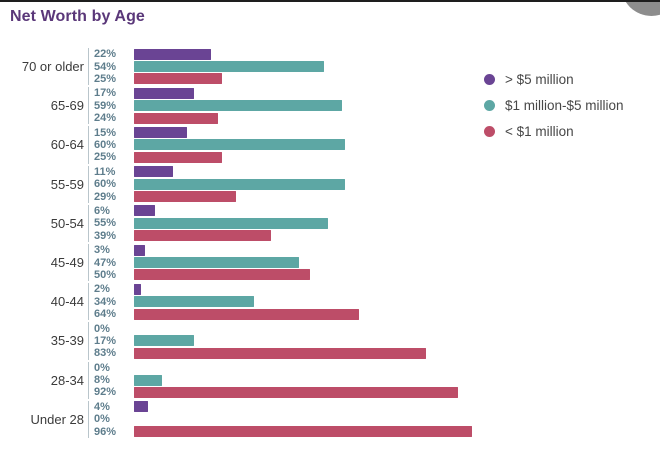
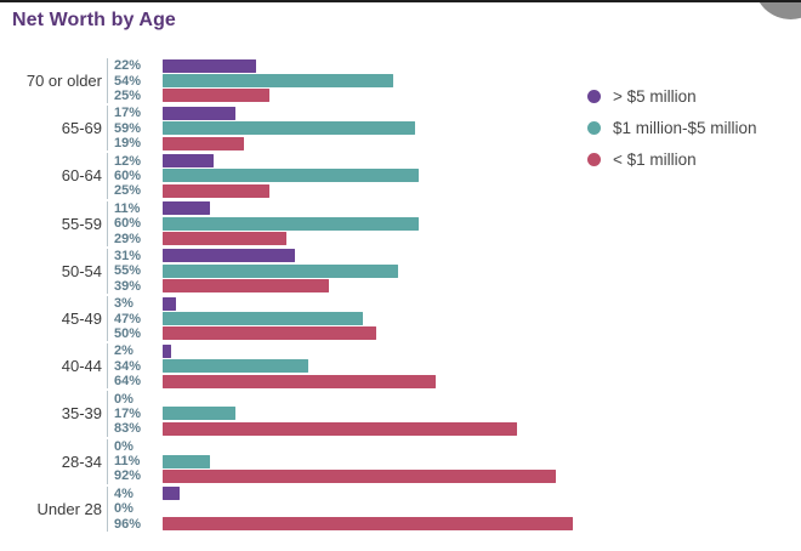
< $1 million/65-69: 24% -> 19%
> $5 million/60-64: 15% -> 12%
> $5 million/50-54: 6% -> 31%
$1 million-$5 million/28-34: 8% -> 11%
